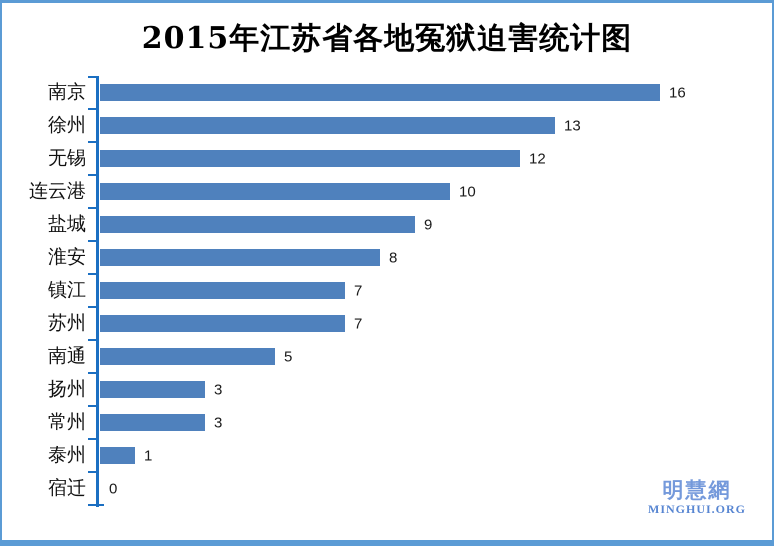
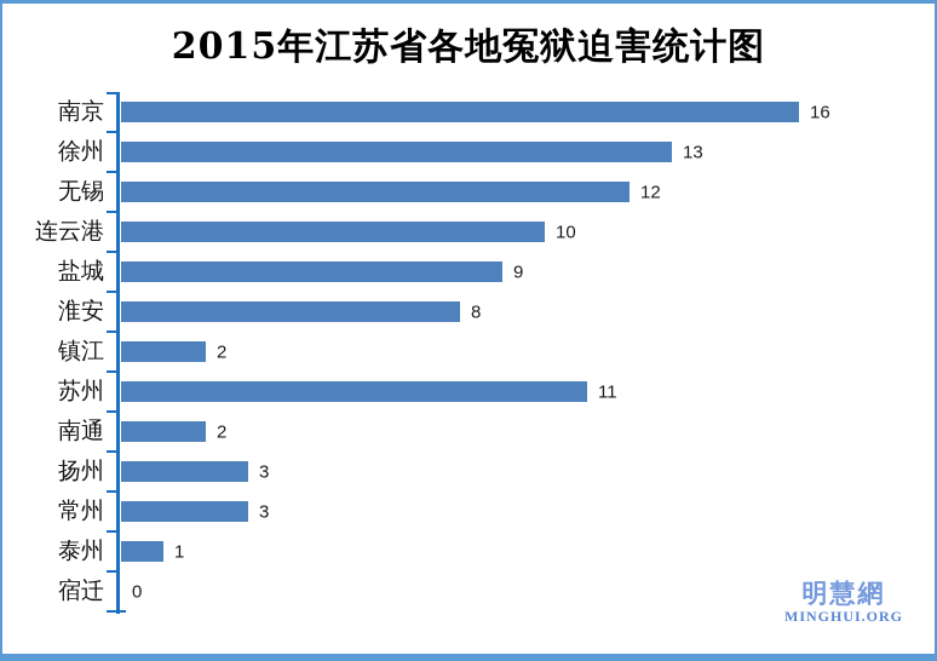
镇江: 7 -> 2
苏州: 7 -> 11
南通: 5 -> 2
